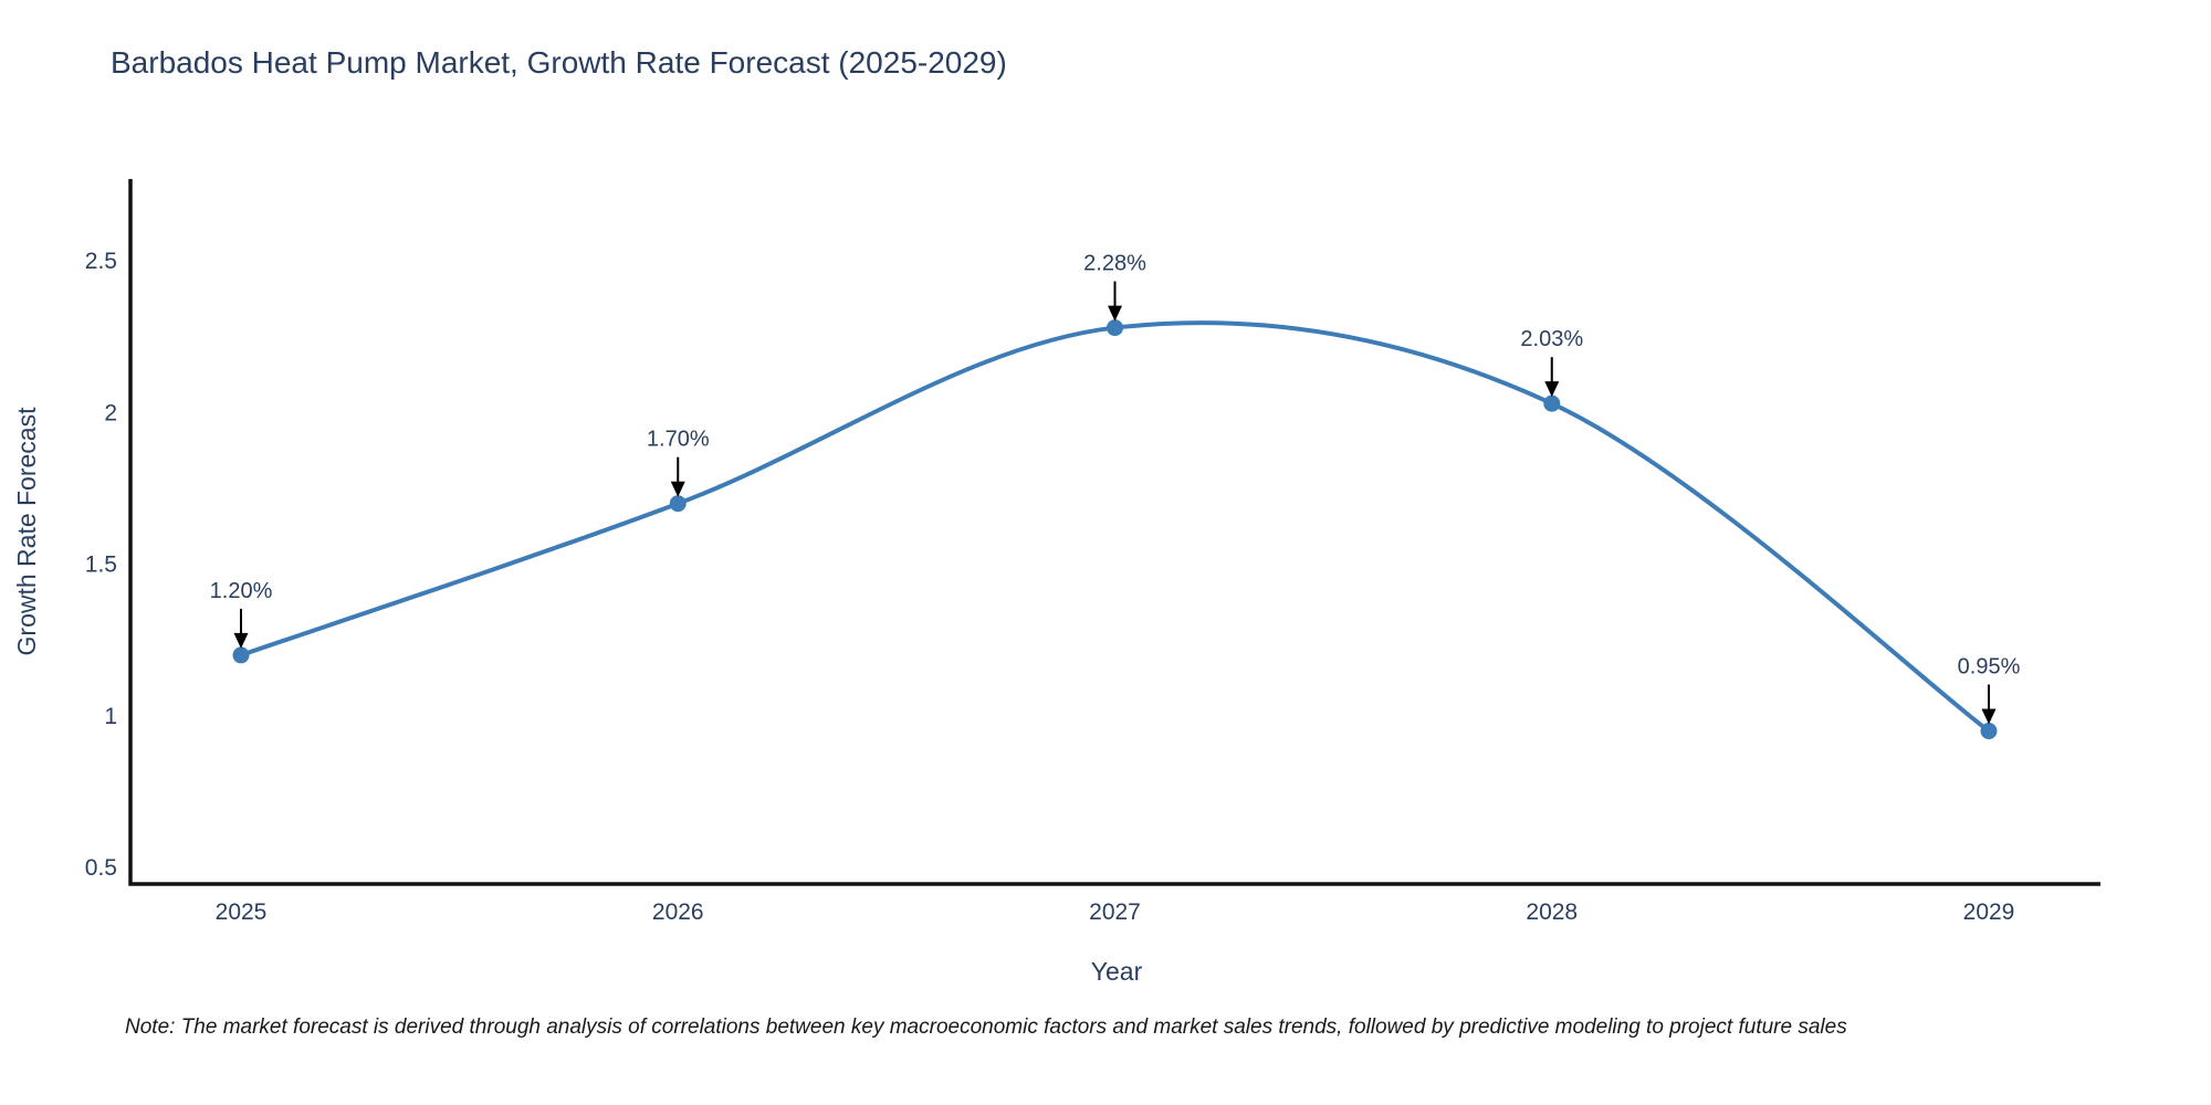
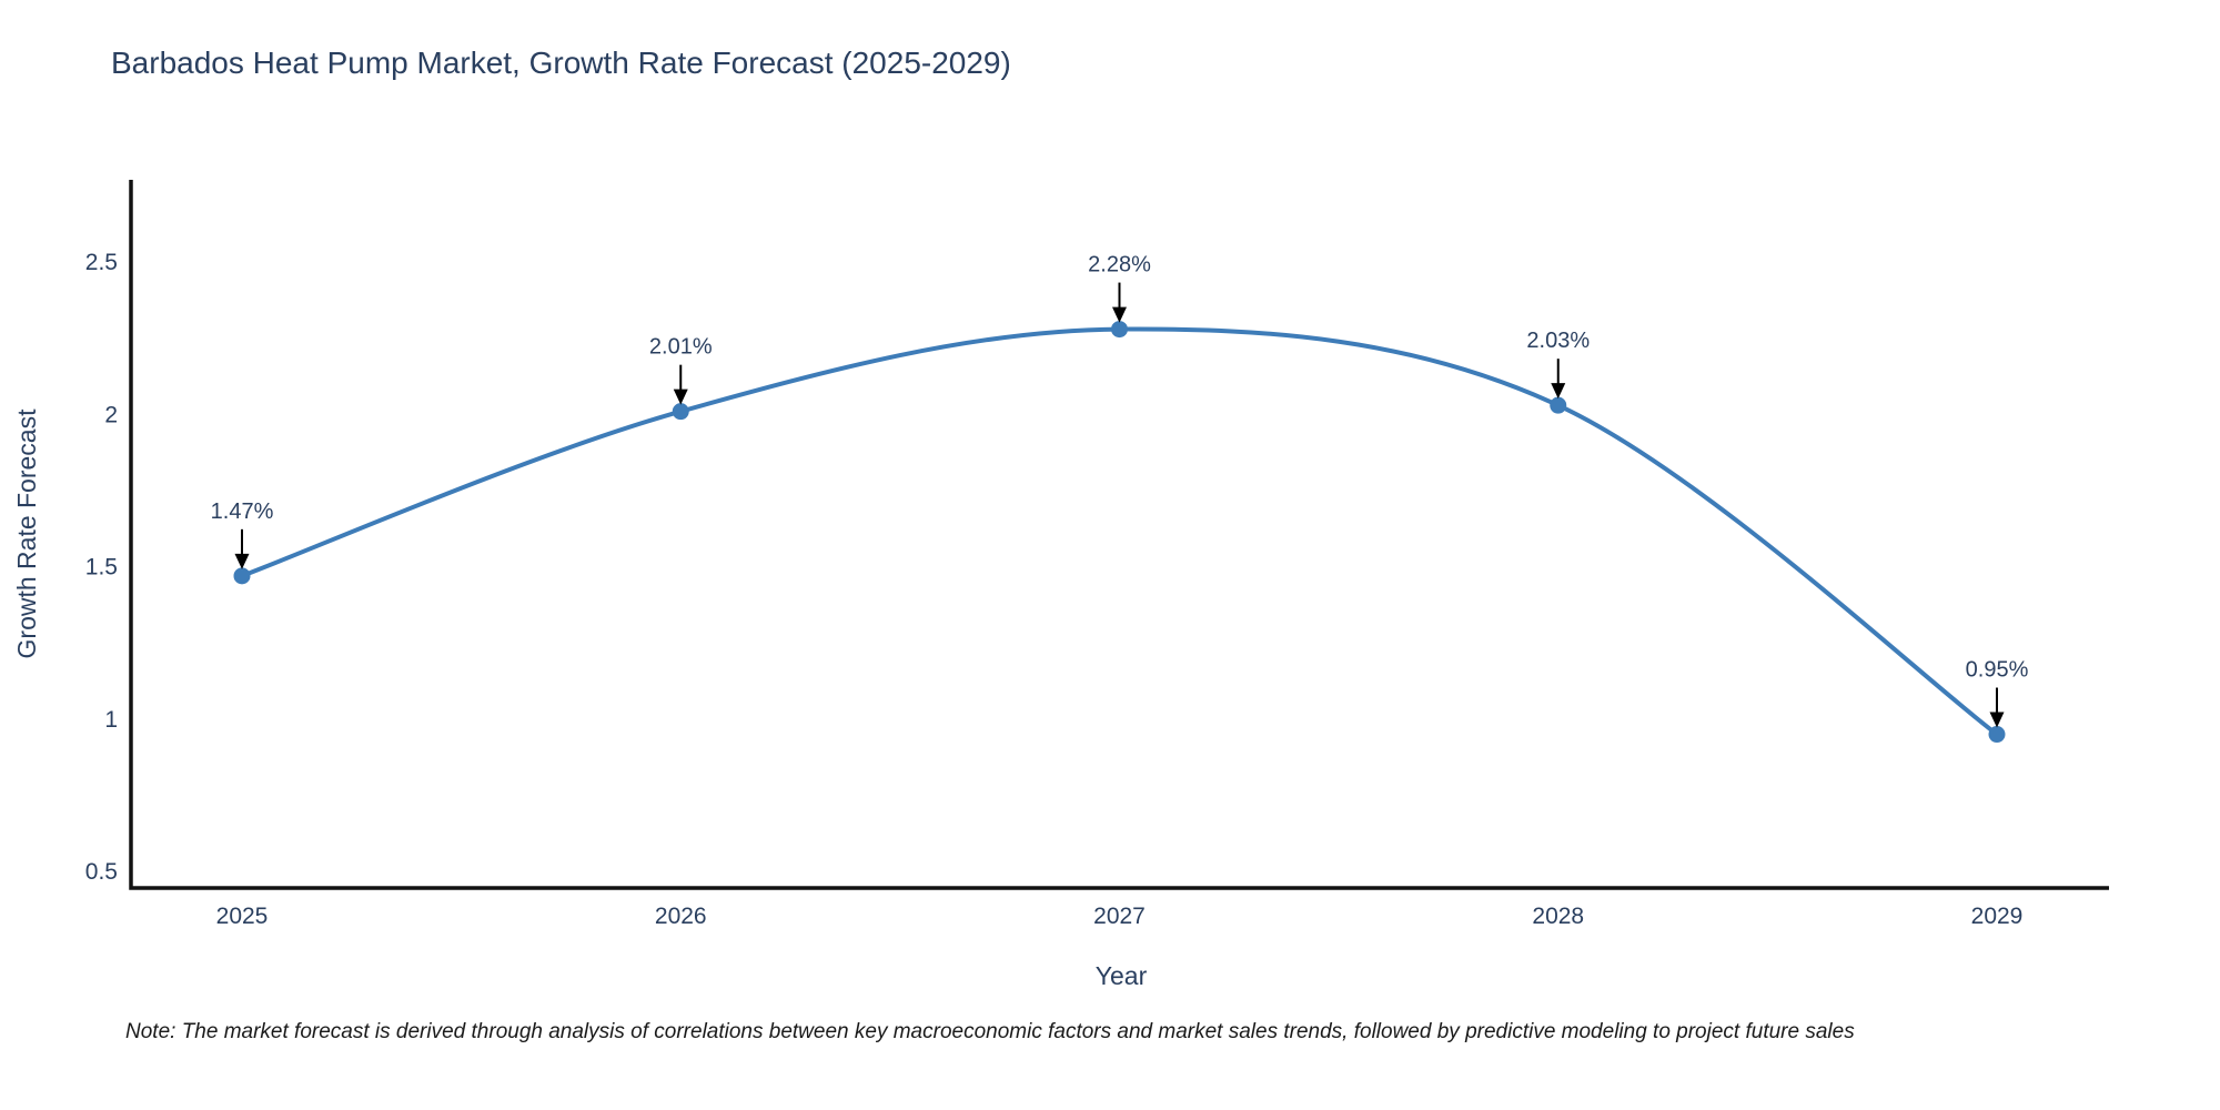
2025: 1.20% -> 1.47%
2026: 1.70% -> 2.01%
